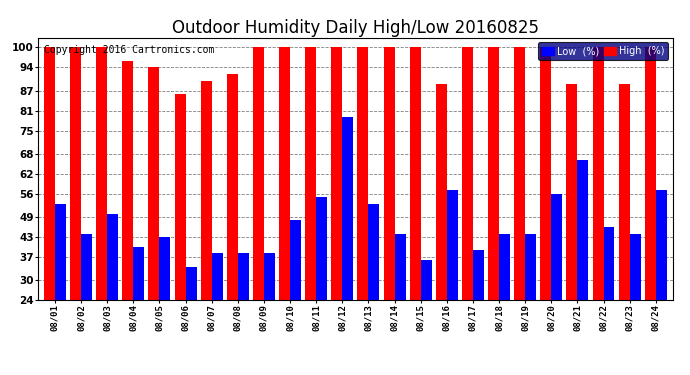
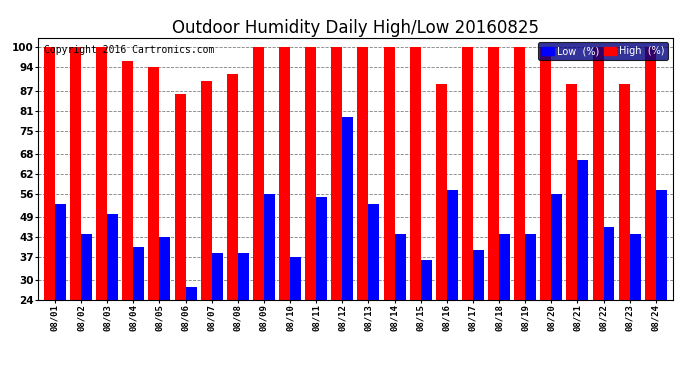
Low (%)/08/06: 34 -> 28
Low (%)/08/09: 38 -> 56
Low (%)/08/10: 48 -> 37
